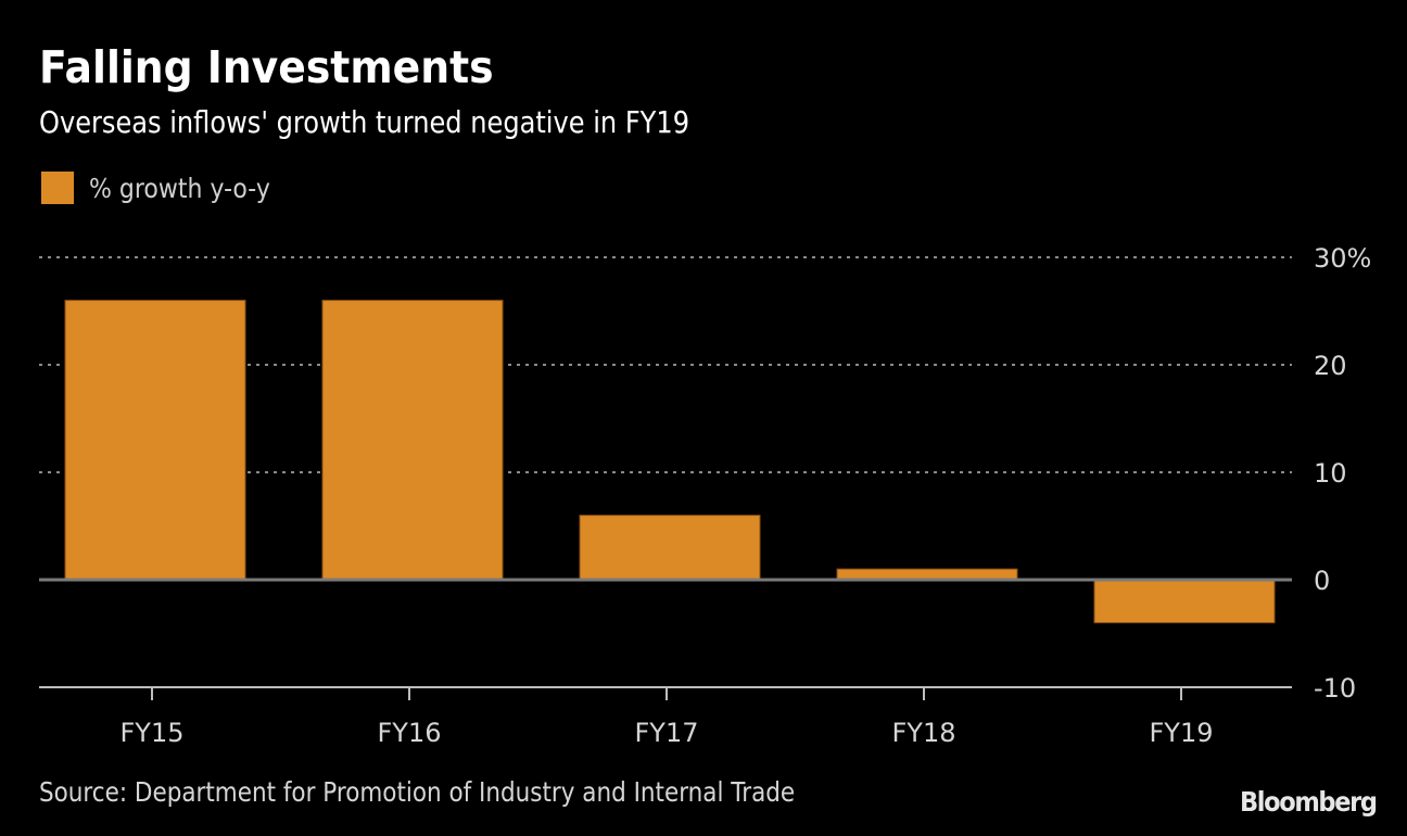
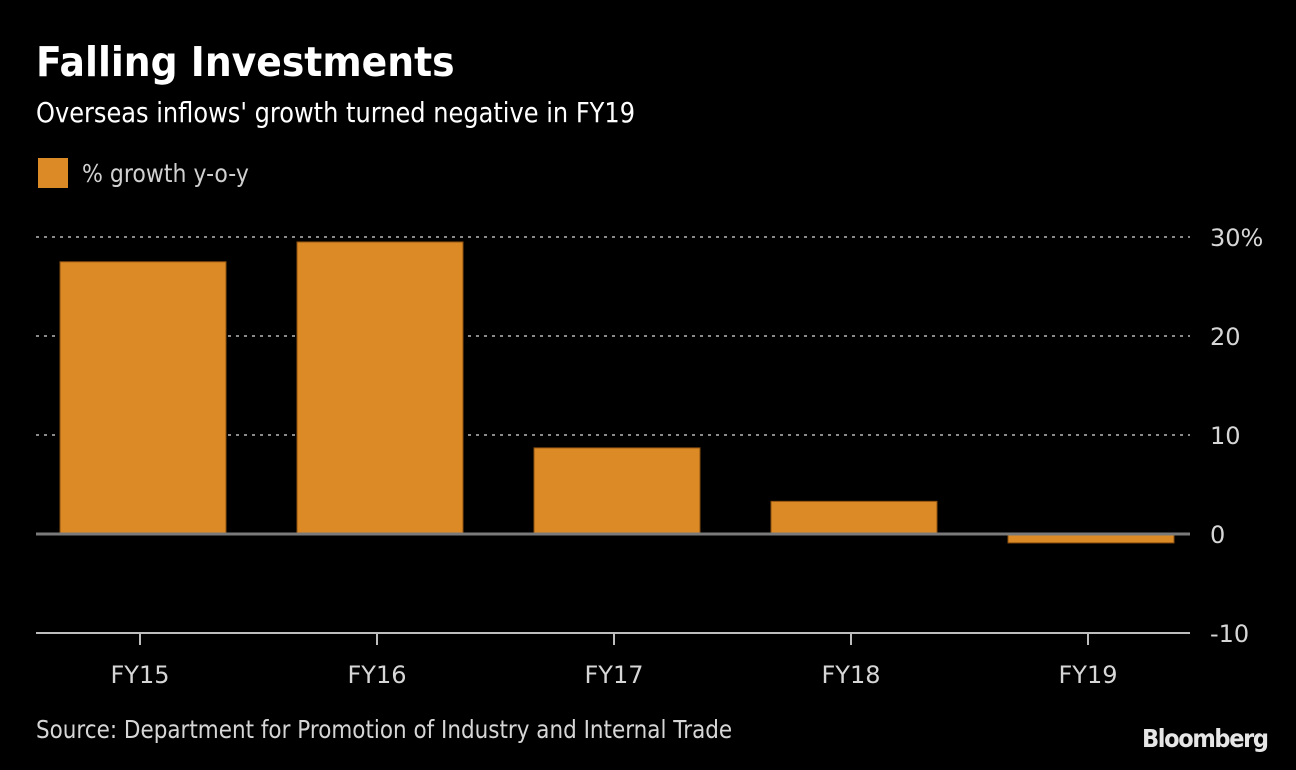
FY15: 26% -> 28%
FY16: 26% -> 30%
FY17: 6% -> 9%
FY18: 1% -> 3%
FY19: -4% -> -1%
